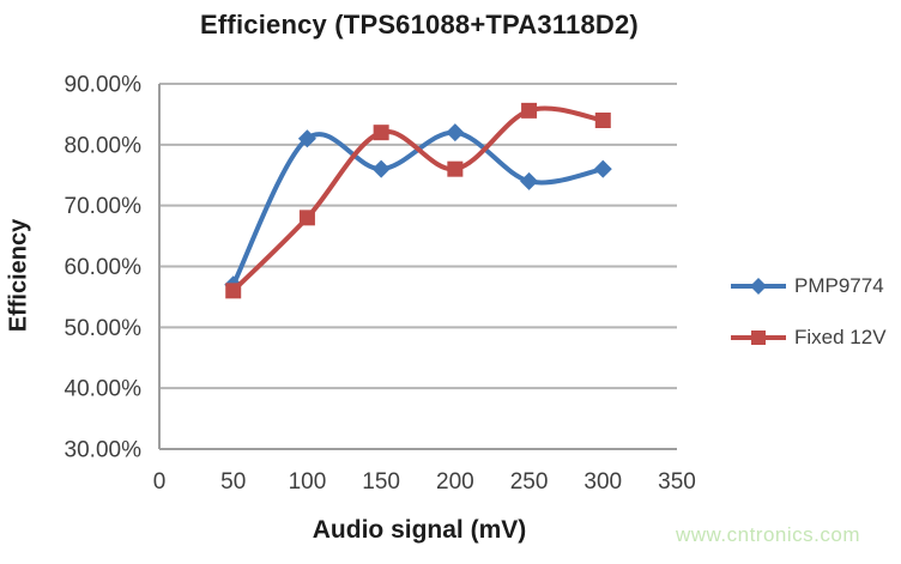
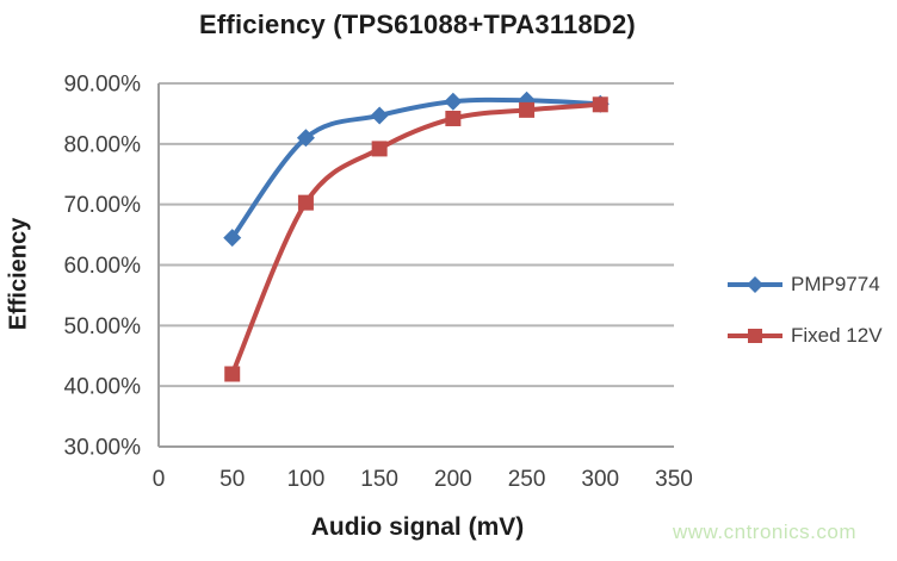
PMP9774/50: 57% -> 64%
Fixed 12V/50: 56% -> 42%
Fixed 12V/100: 68% -> 70%
PMP9774/150: 76% -> 85%
Fixed 12V/150: 82% -> 79%
PMP9774/200: 82% -> 87%
Fixed 12V/200: 76% -> 84%
PMP9774/250: 74% -> 87%
PMP9774/300: 76% -> 87%
Fixed 12V/300: 84% -> 86%
